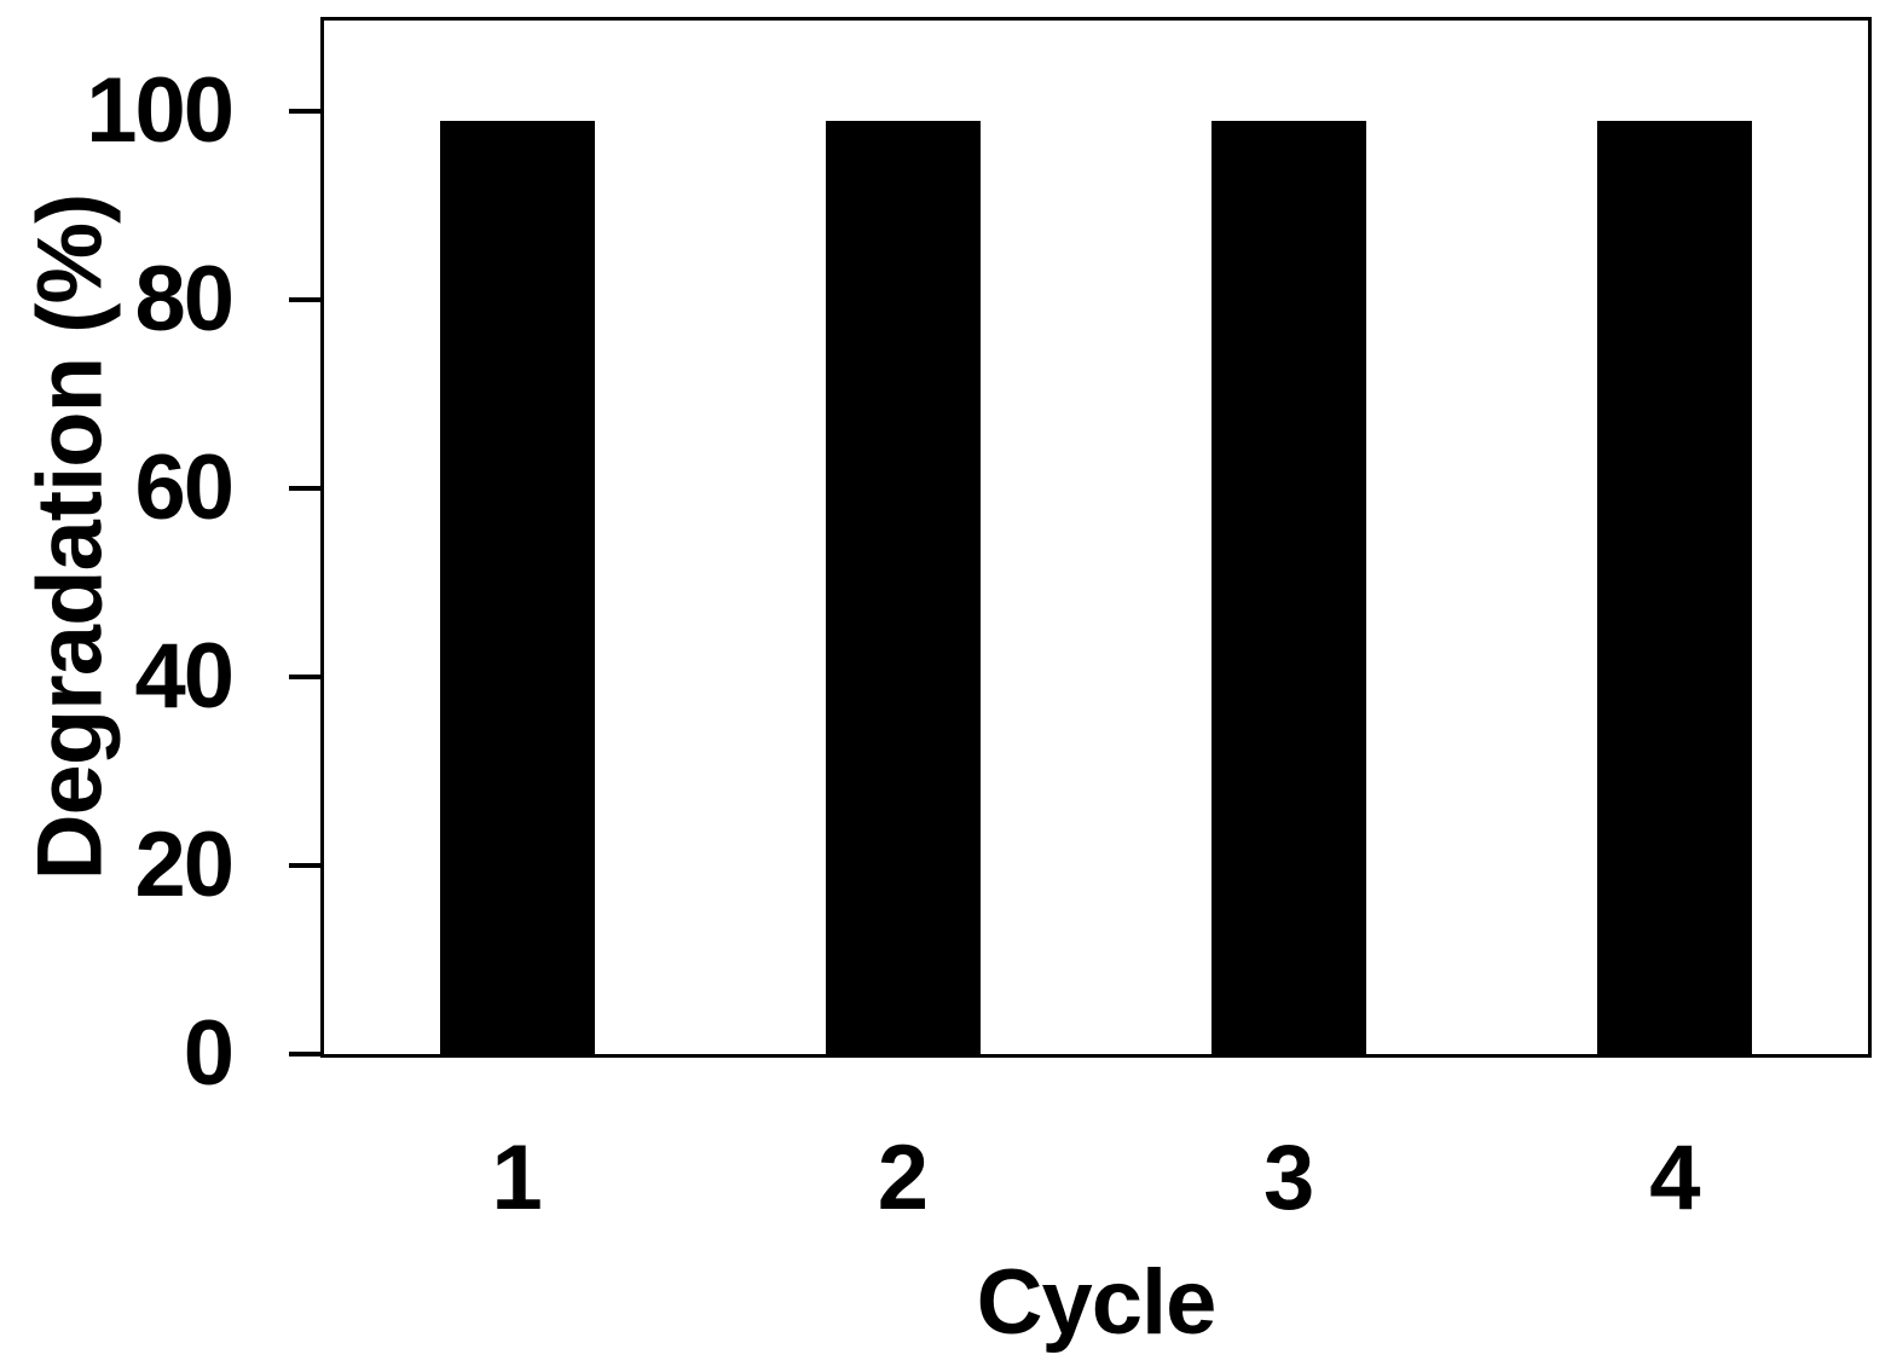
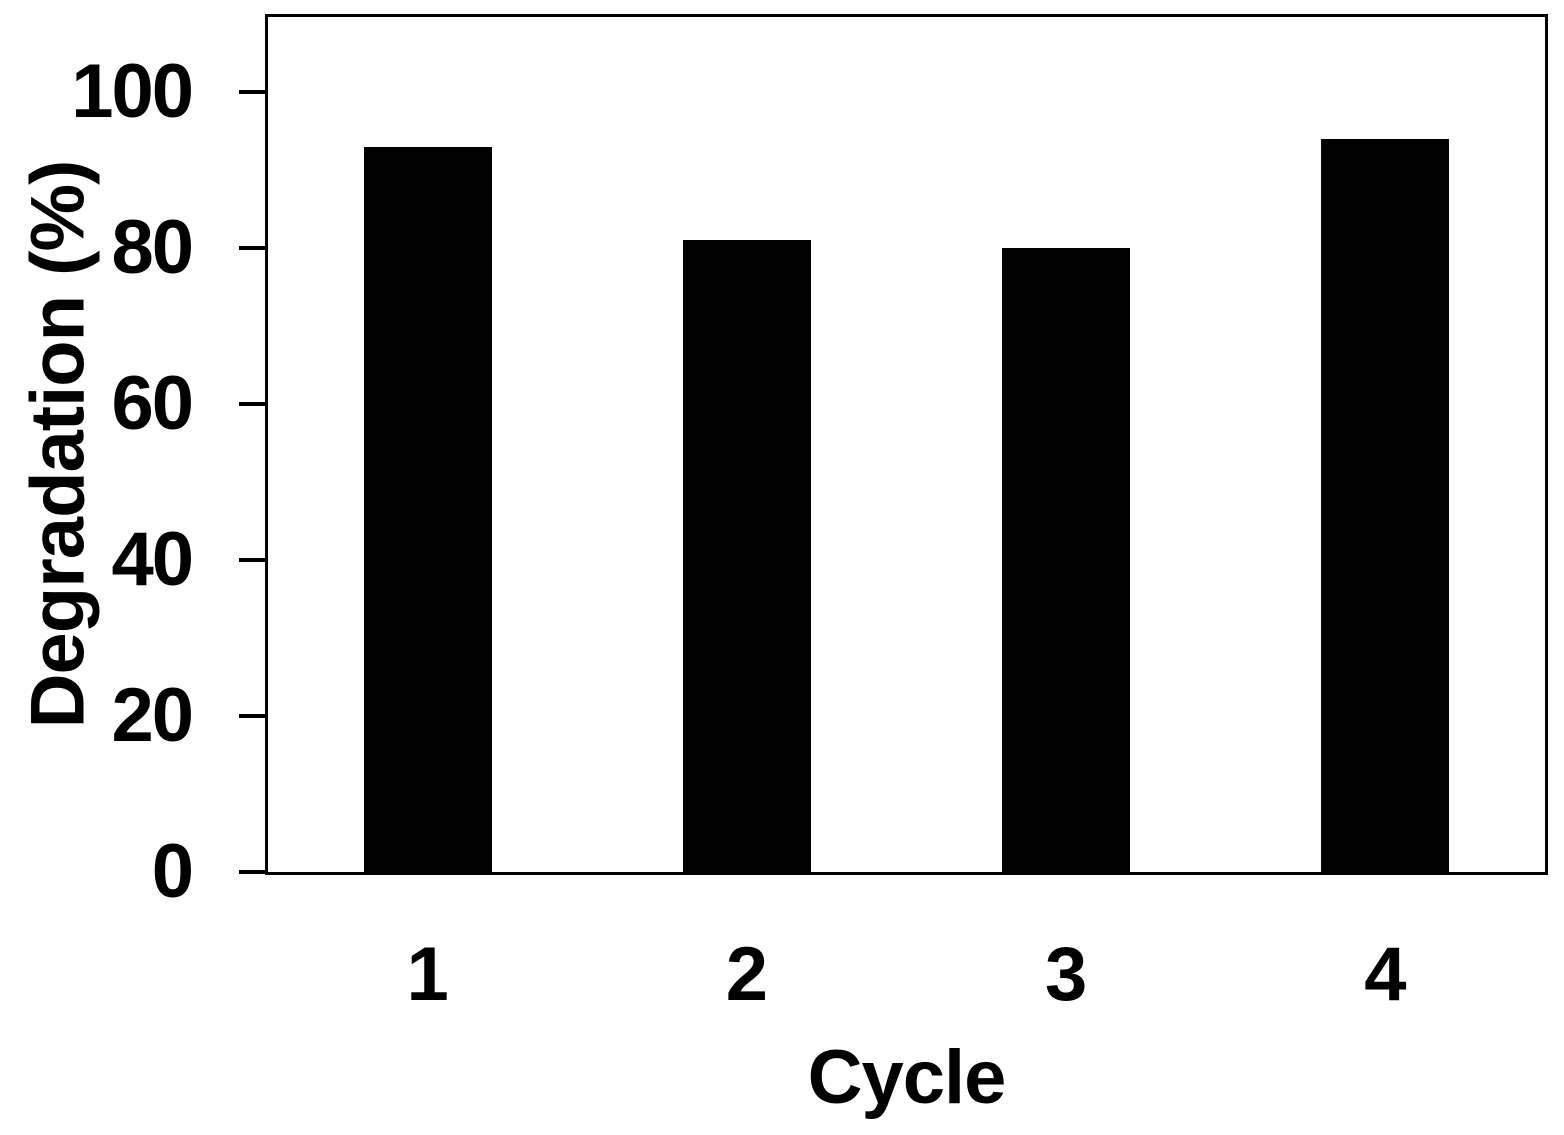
1: 99 -> 93
2: 99 -> 81
3: 99 -> 80
4: 99 -> 94
